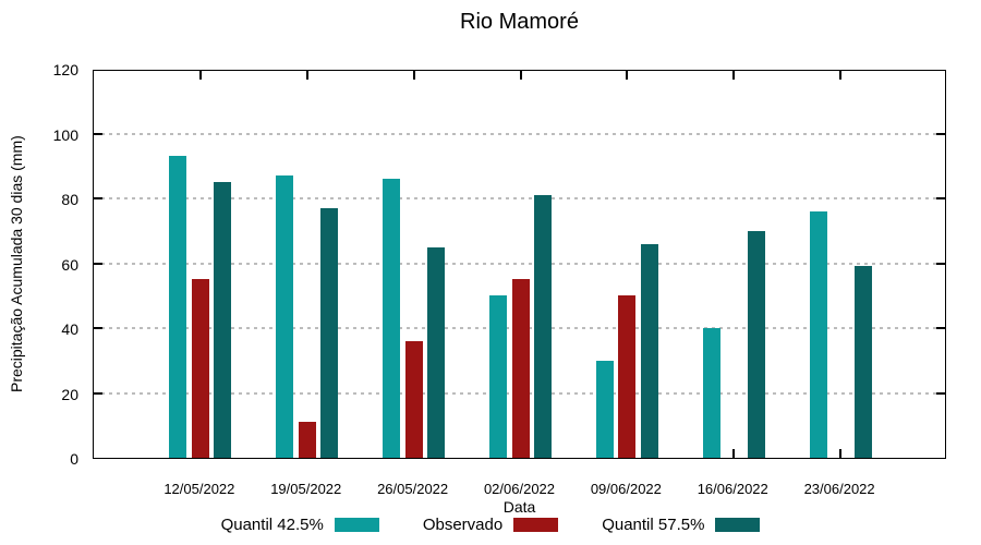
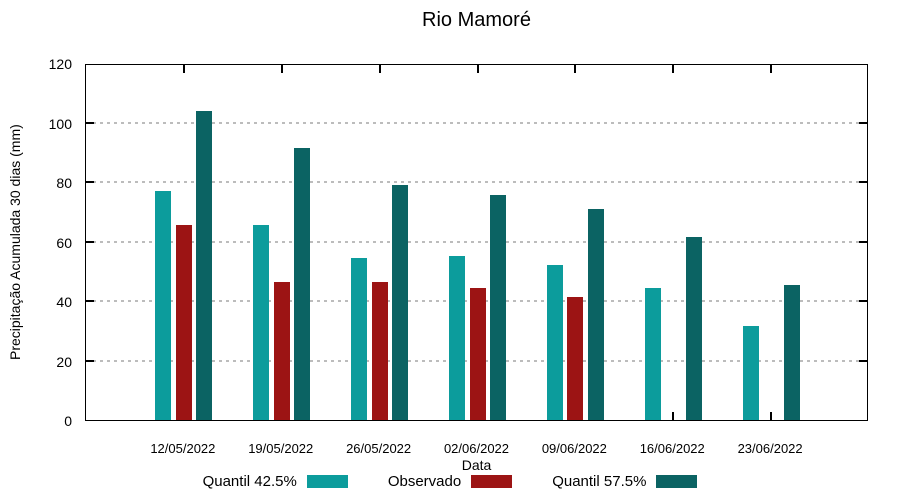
Quantil 42.5%/12/05/2022: 93 -> 77
Observado/12/05/2022: 55 -> 66
Quantil 57.5%/12/05/2022: 85 -> 104
Quantil 42.5%/19/05/2022: 87 -> 66
Observado/19/05/2022: 11 -> 46
Quantil 57.5%/19/05/2022: 77 -> 92
Quantil 42.5%/26/05/2022: 86 -> 54
Observado/26/05/2022: 36 -> 46
Quantil 57.5%/26/05/2022: 65 -> 79
Quantil 42.5%/02/06/2022: 50 -> 55
Observado/02/06/2022: 55 -> 44
Quantil 57.5%/02/06/2022: 81 -> 76
Quantil 42.5%/09/06/2022: 30 -> 52
Observado/09/06/2022: 50 -> 42
Quantil 57.5%/09/06/2022: 66 -> 71
Quantil 42.5%/16/06/2022: 40 -> 44
Quantil 57.5%/16/06/2022: 70 -> 62
Quantil 42.5%/23/06/2022: 76 -> 32
Quantil 57.5%/23/06/2022: 59 -> 46
